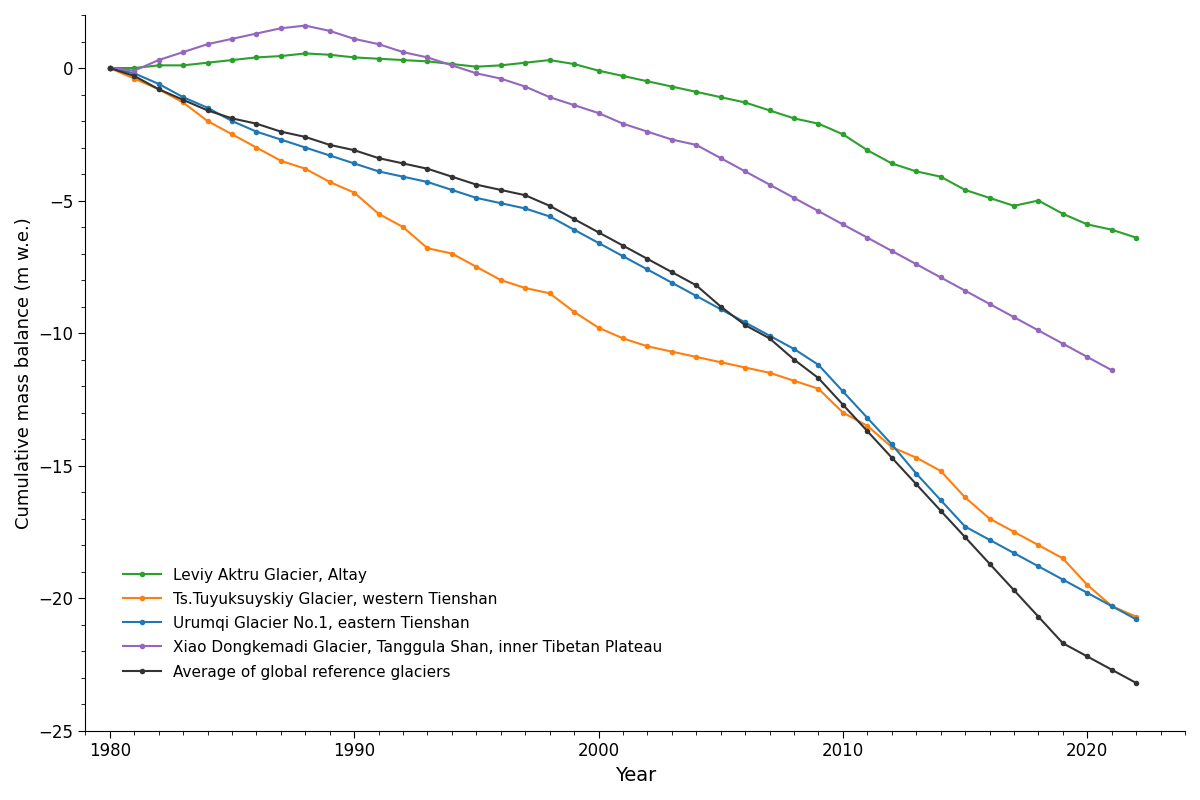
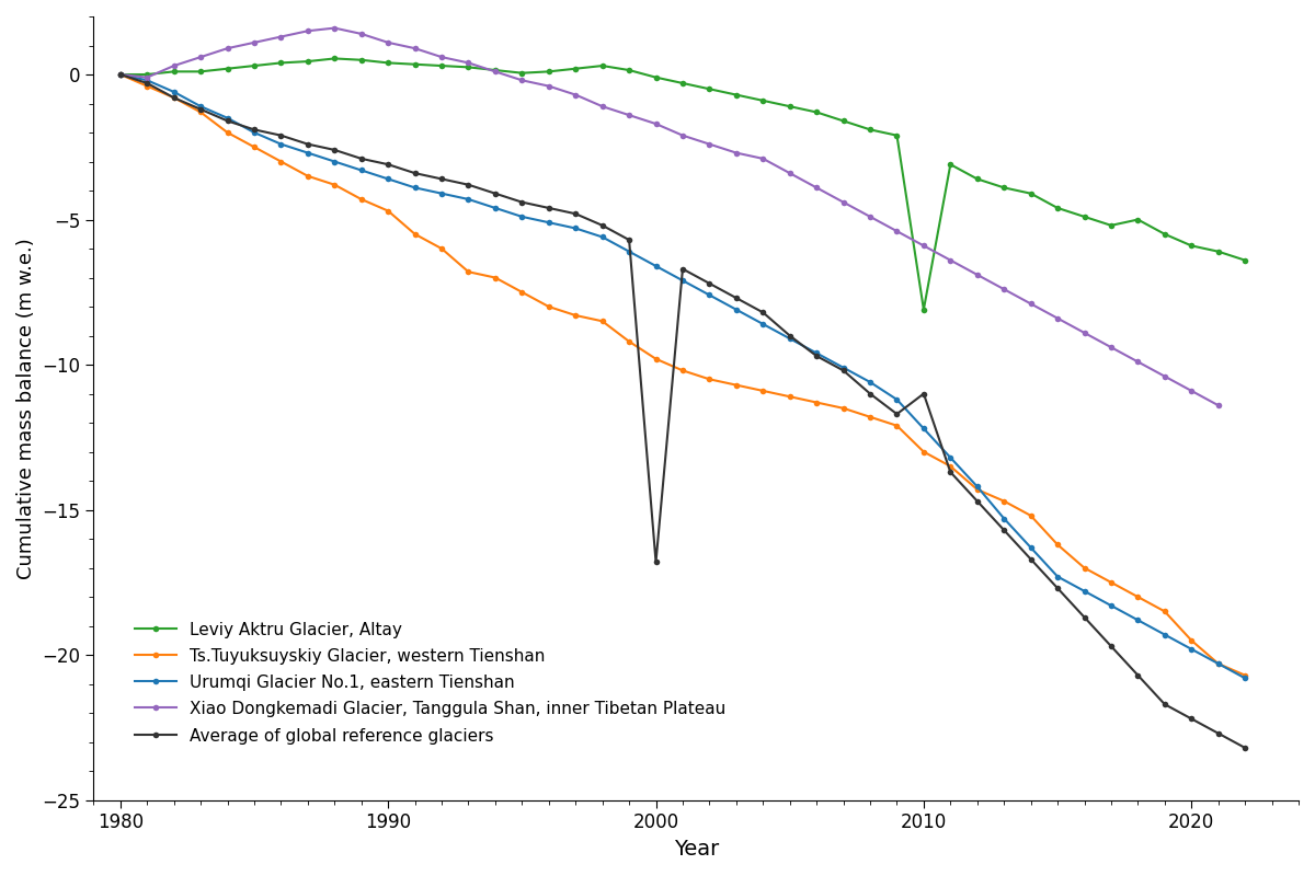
Average of global reference glaciers/2000: -6.2 -> -16.8
Leviy Aktru Glacier, Altay/2010: -2.50 -> -8.10
Average of global reference glaciers/2010: -12.7 -> -11.0
